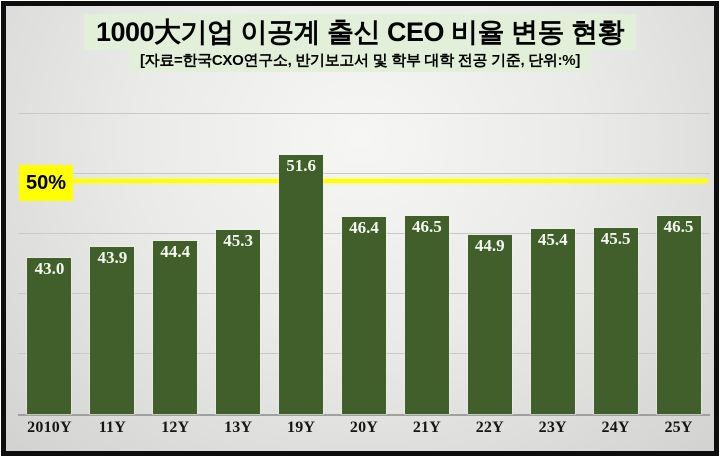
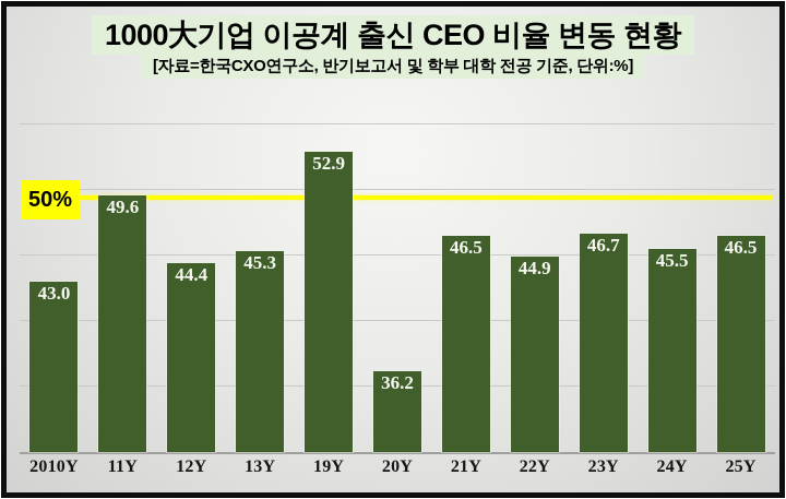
11Y: 43.9 -> 49.6
19Y: 51.6 -> 52.9
20Y: 46.4 -> 36.2
23Y: 45.4 -> 46.7
